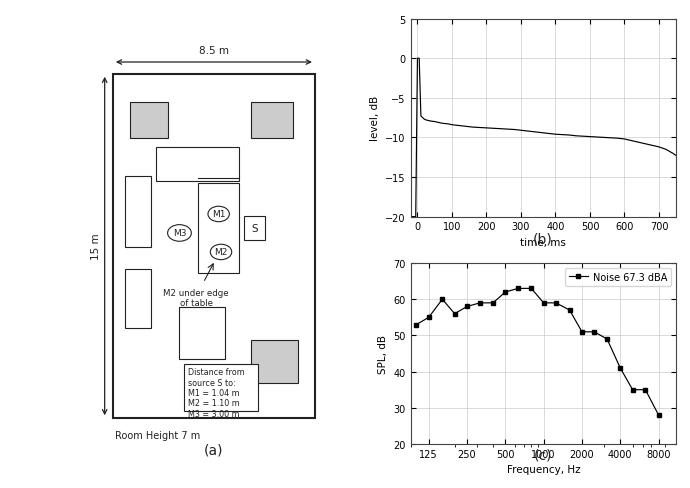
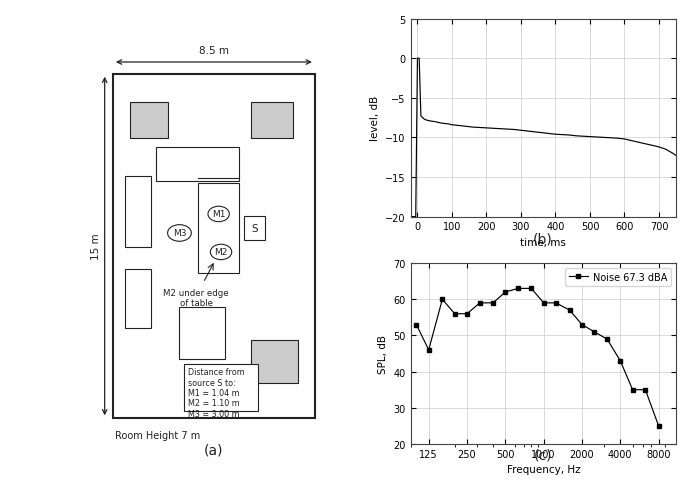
125: 55 -> 46
250: 58 -> 56
2000: 51 -> 53
4000: 41 -> 43
8000: 28 -> 25
